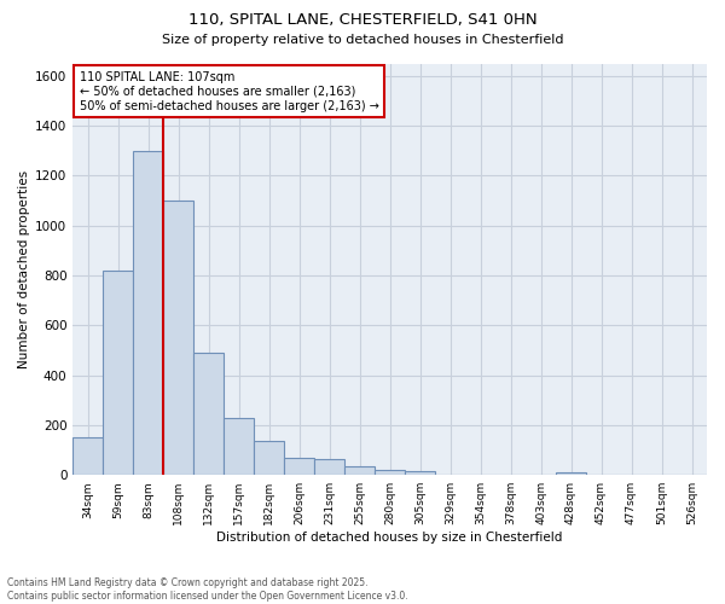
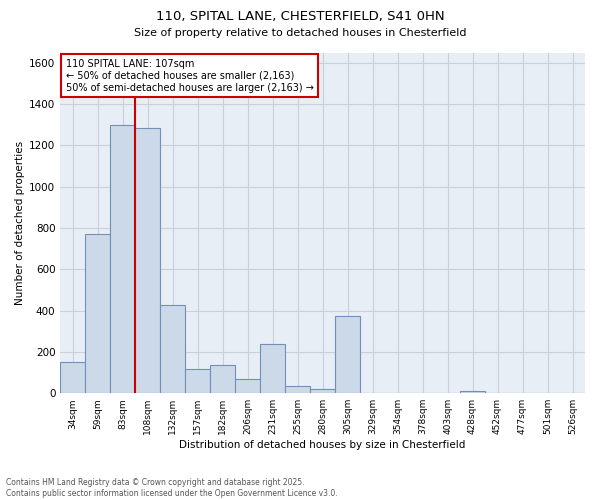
59sqm: 820 -> 770
108sqm: 1100 -> 1285
132sqm: 490 -> 425
157sqm: 230 -> 115
231sqm: 65 -> 240
305sqm: 15 -> 375
